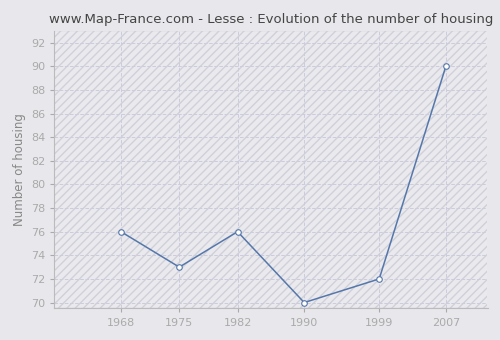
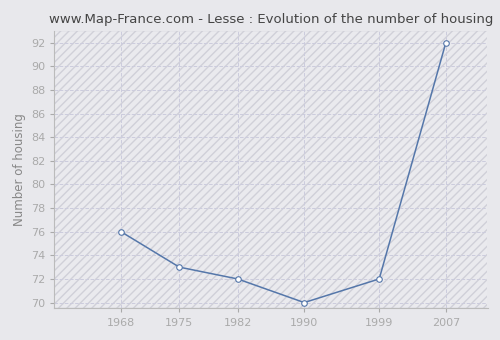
1982: 76 -> 72
2007: 90 -> 92
